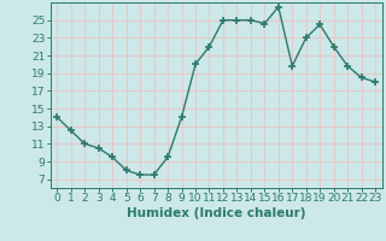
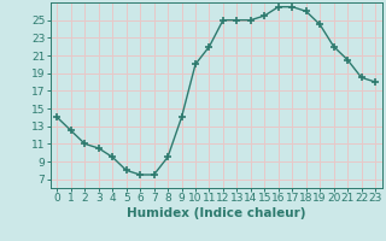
15: 24.6 -> 25.5
17: 19.8 -> 26.5
18: 23.0 -> 26.0
21: 19.8 -> 20.5
